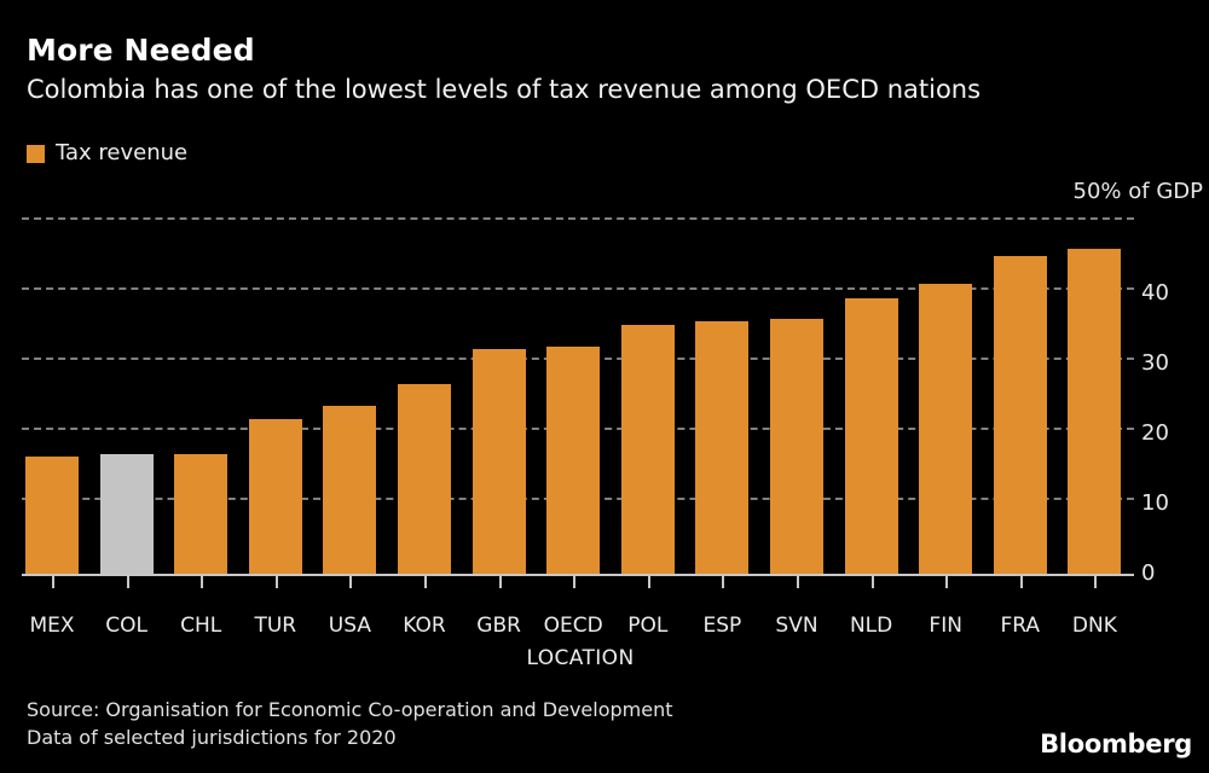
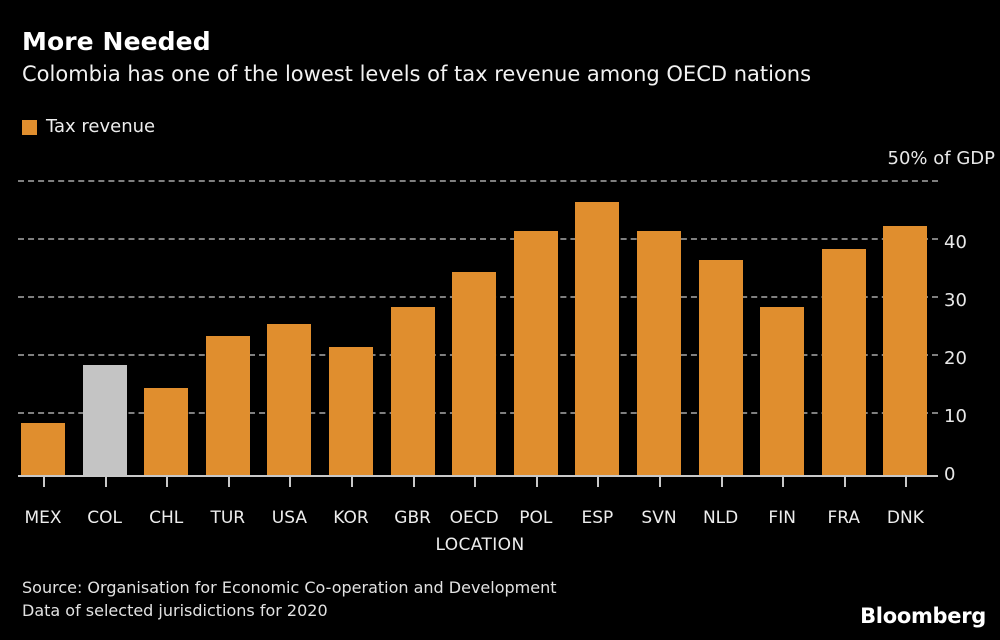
MEX: 17 -> 9
COL: 17 -> 19
CHL: 17 -> 15
TUR: 22 -> 24
USA: 24 -> 26
KOR: 27 -> 22
GBR: 32 -> 29
OECD: 32 -> 35
POL: 36 -> 42
ESP: 36 -> 47
SVN: 36 -> 42
NLD: 39 -> 37
FIN: 41 -> 29
FRA: 45 -> 39
DNK: 46 -> 43
